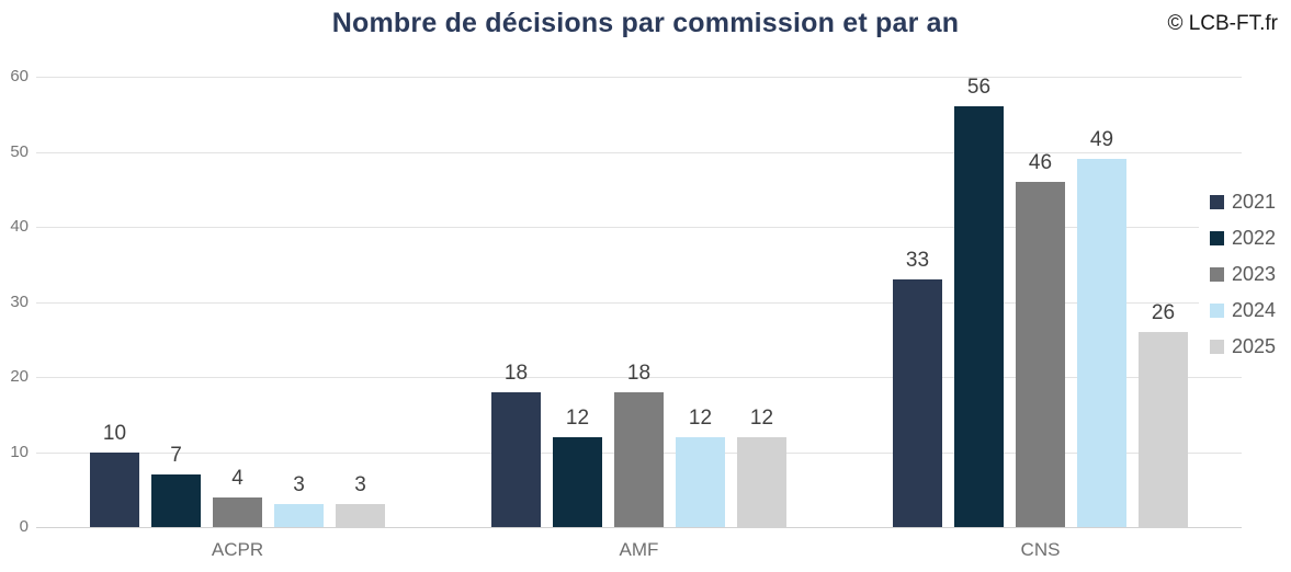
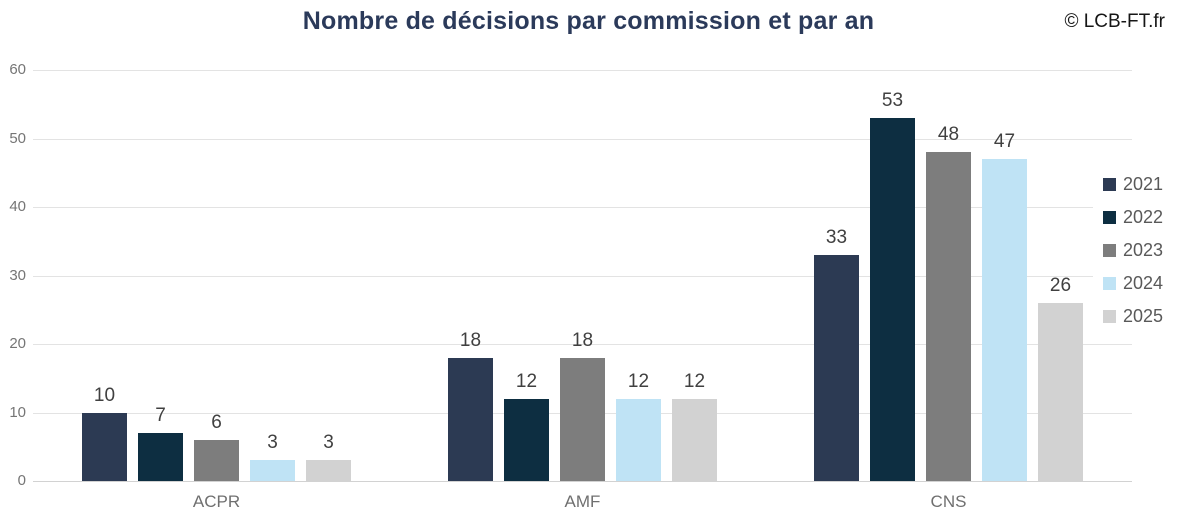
2023/ACPR: 4 -> 6
2022/CNS: 56 -> 53
2023/CNS: 46 -> 48
2024/CNS: 49 -> 47
